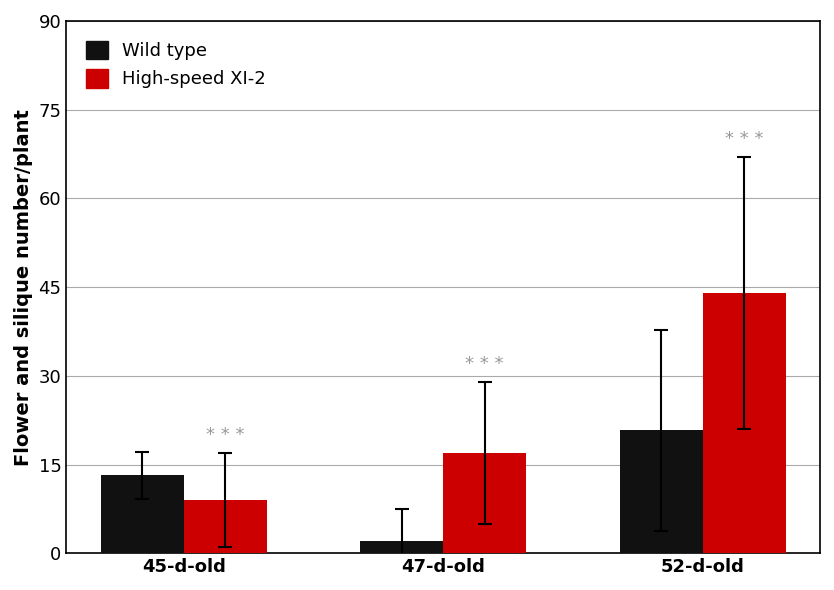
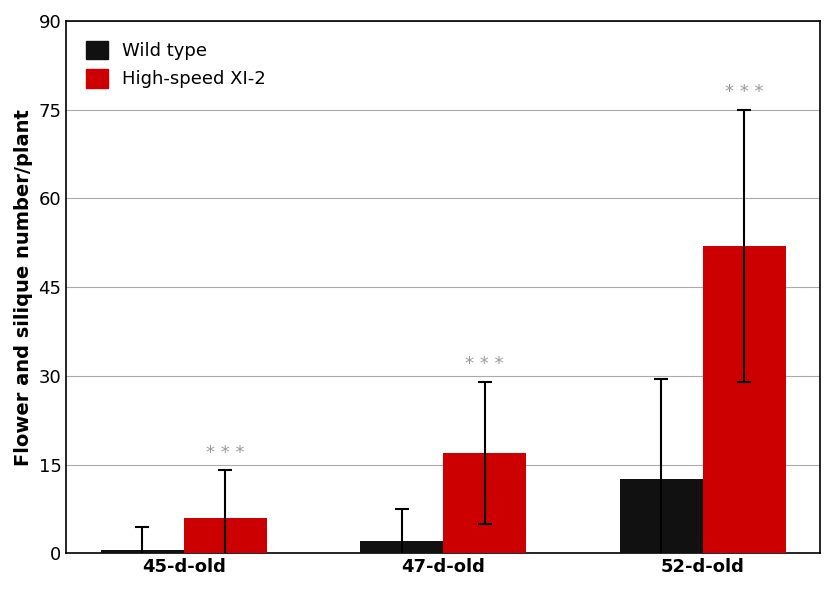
Wild type/45-d-old: 13.2 -> 0.5
High-speed XI-2/45-d-old: 9 -> 6
Wild type/52-d-old: 20.8 -> 12.5
High-speed XI-2/52-d-old: 44 -> 52
